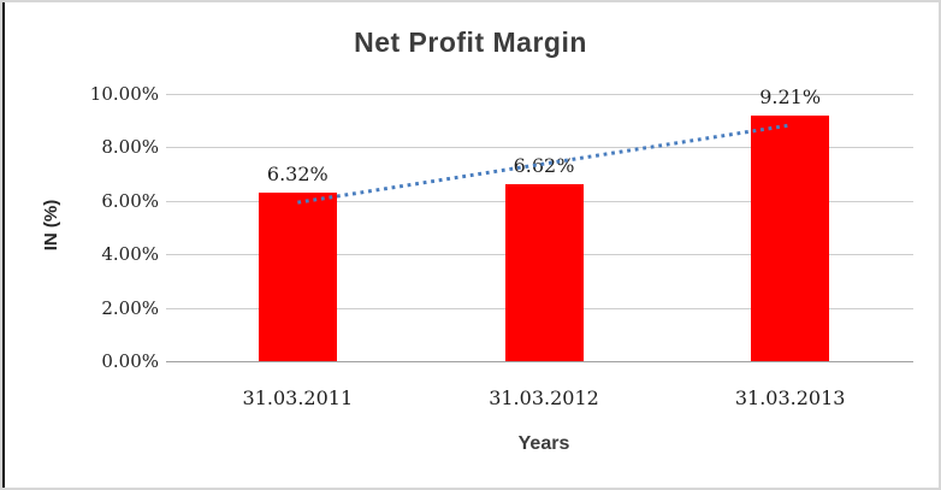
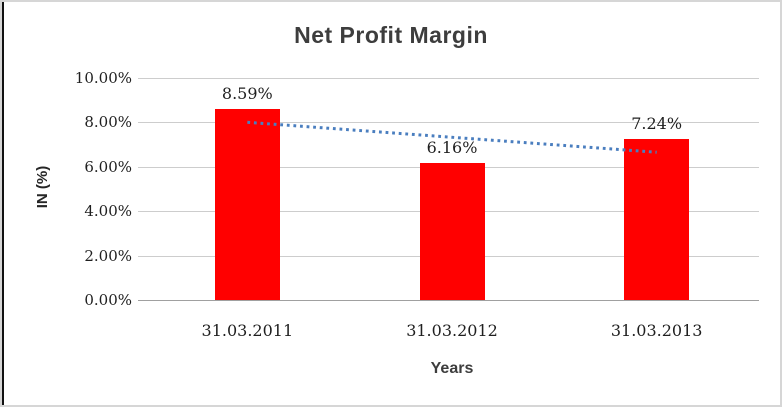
31.03.2011: 6.32% -> 8.59%
31.03.2012: 6.62% -> 6.16%
31.03.2013: 9.21% -> 7.24%
